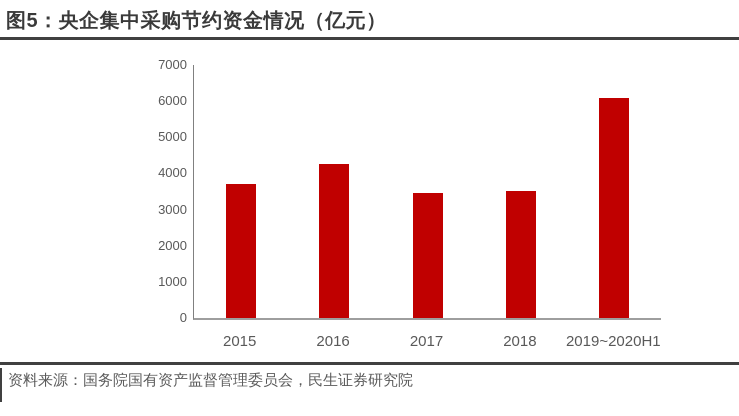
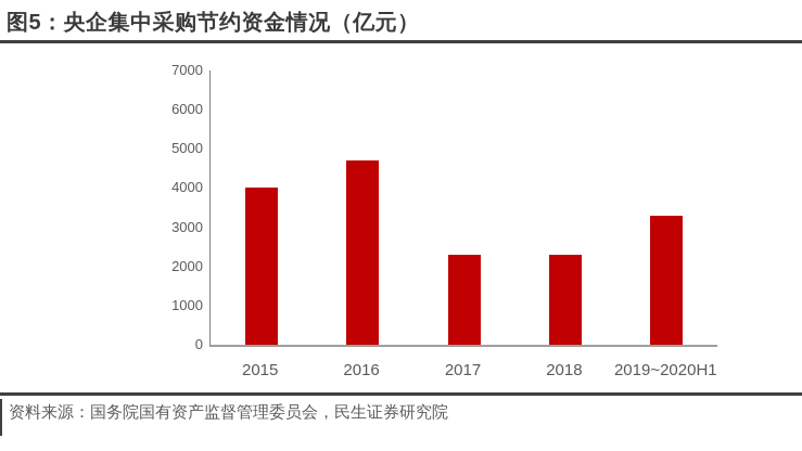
2015: 3700 -> 4000
2016: 4300 -> 4700
2017: 3400 -> 2300
2018: 3500 -> 2300
2019~2020H1: 6100 -> 3300
